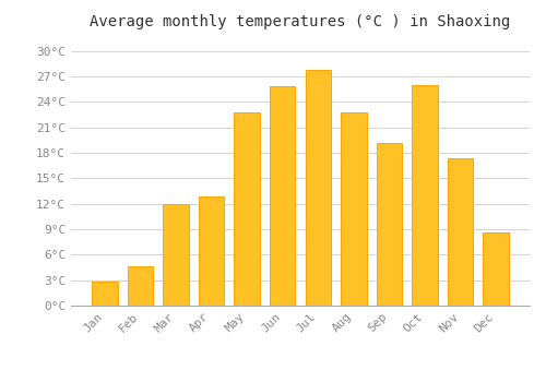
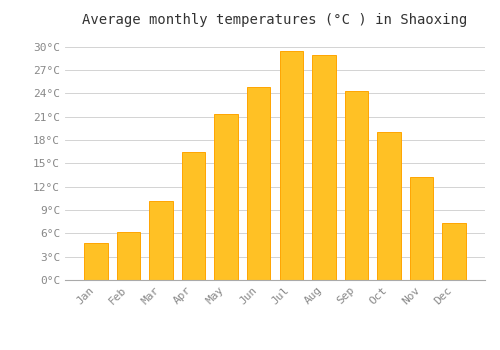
Jan: 2.8°C -> 4.8°C
Feb: 4.6°C -> 6.2°C
Mar: 12.0°C -> 10.2°C
Apr: 12.8°C -> 16.4°C
May: 22.8°C -> 21.3°C
Jun: 25.8°C -> 24.8°C
Jul: 27.8°C -> 29.4°C
Aug: 22.8°C -> 28.9°C
Sep: 19.2°C -> 24.3°C
Oct: 26.0°C -> 19.0°C
Nov: 17.4°C -> 13.2°C
Dec: 8.6°C -> 7.3°C
